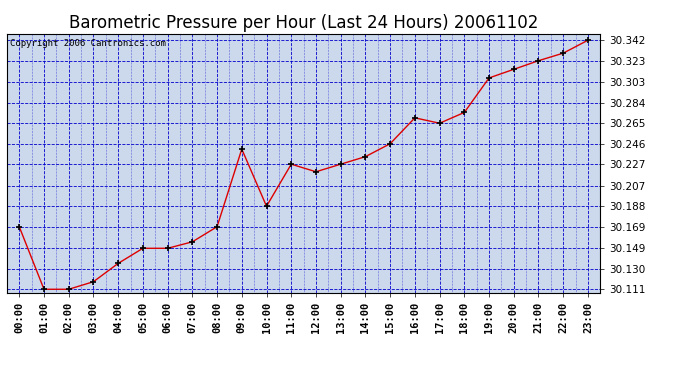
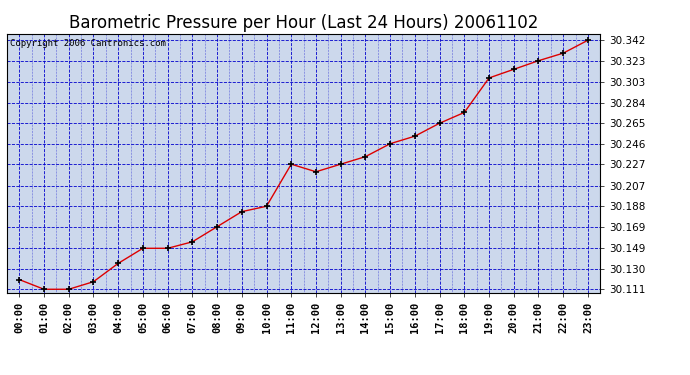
00:00: 30.169 -> 30.120
09:00: 30.241 -> 30.183
16:00: 30.270 -> 30.253
